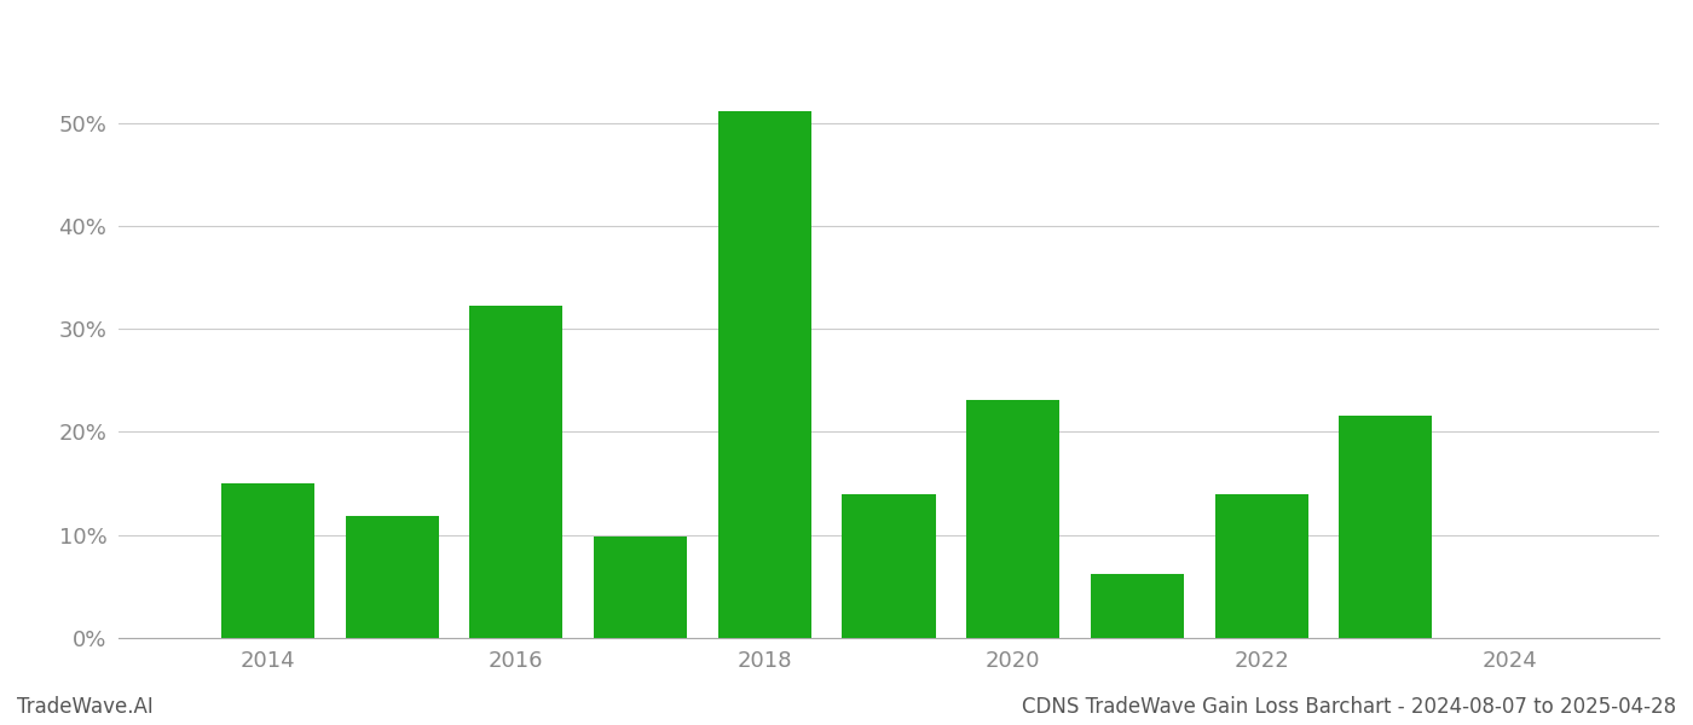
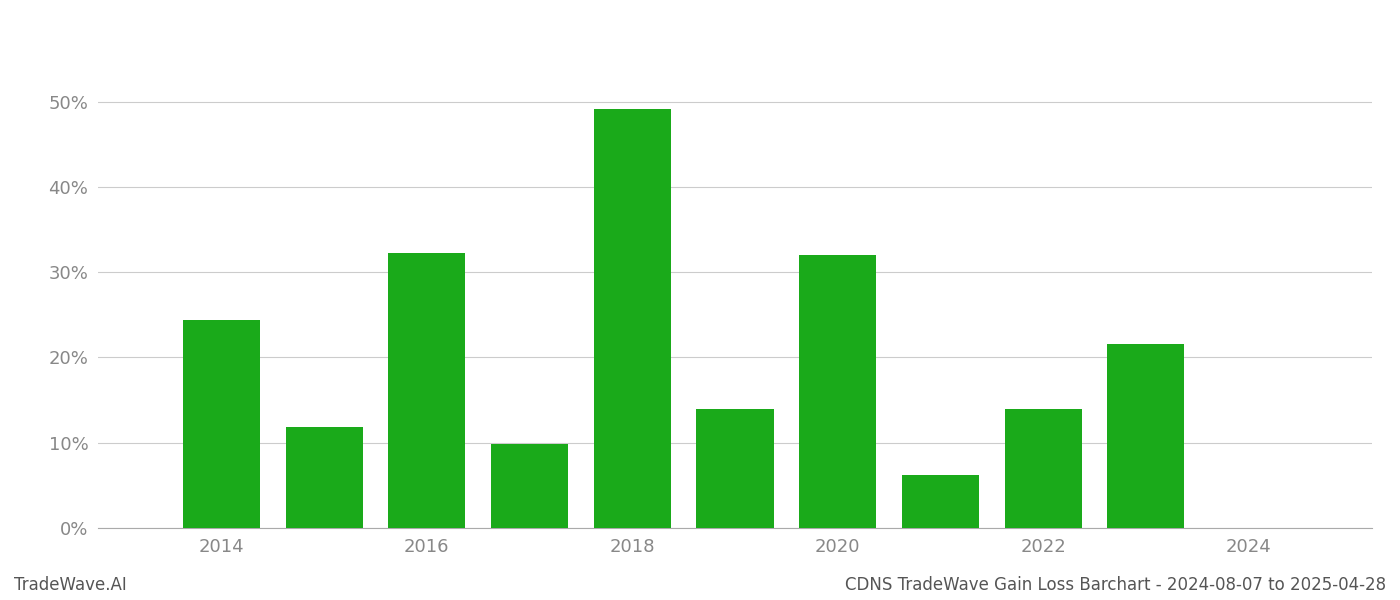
2014: 15.0% -> 24.4%
2018: 51.1% -> 49.2%
2020: 23.1% -> 32.0%
